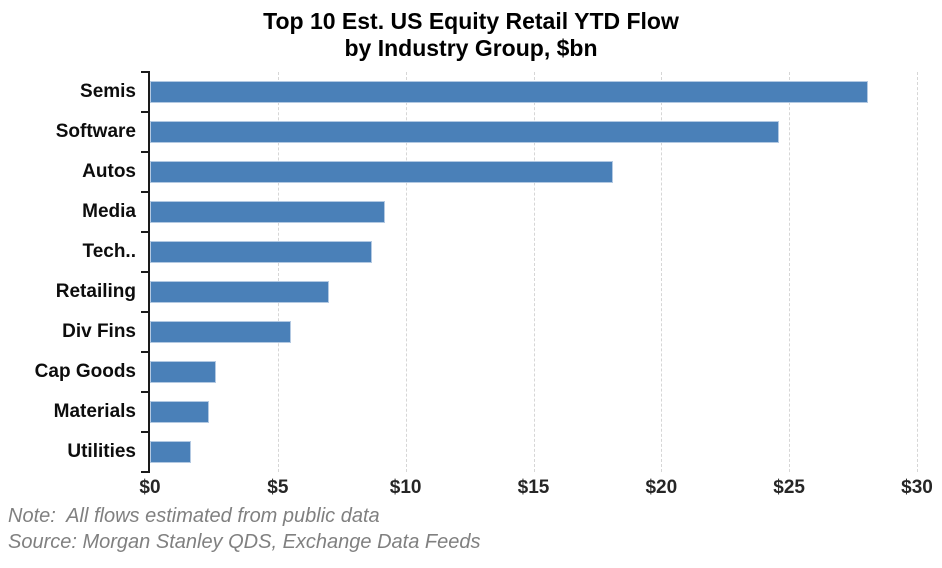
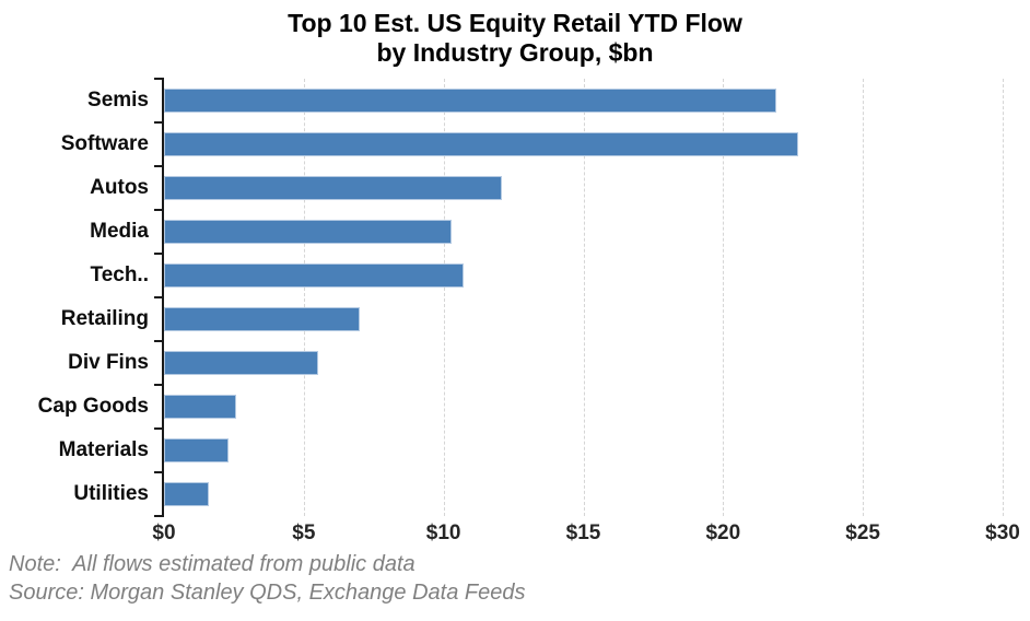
Semis: $28.1 -> $21.9
Software: $24.6 -> $22.7
Autos: $18.1 -> $12.1
Media: $9.2 -> $10.3
Tech..: $8.7 -> $10.7
